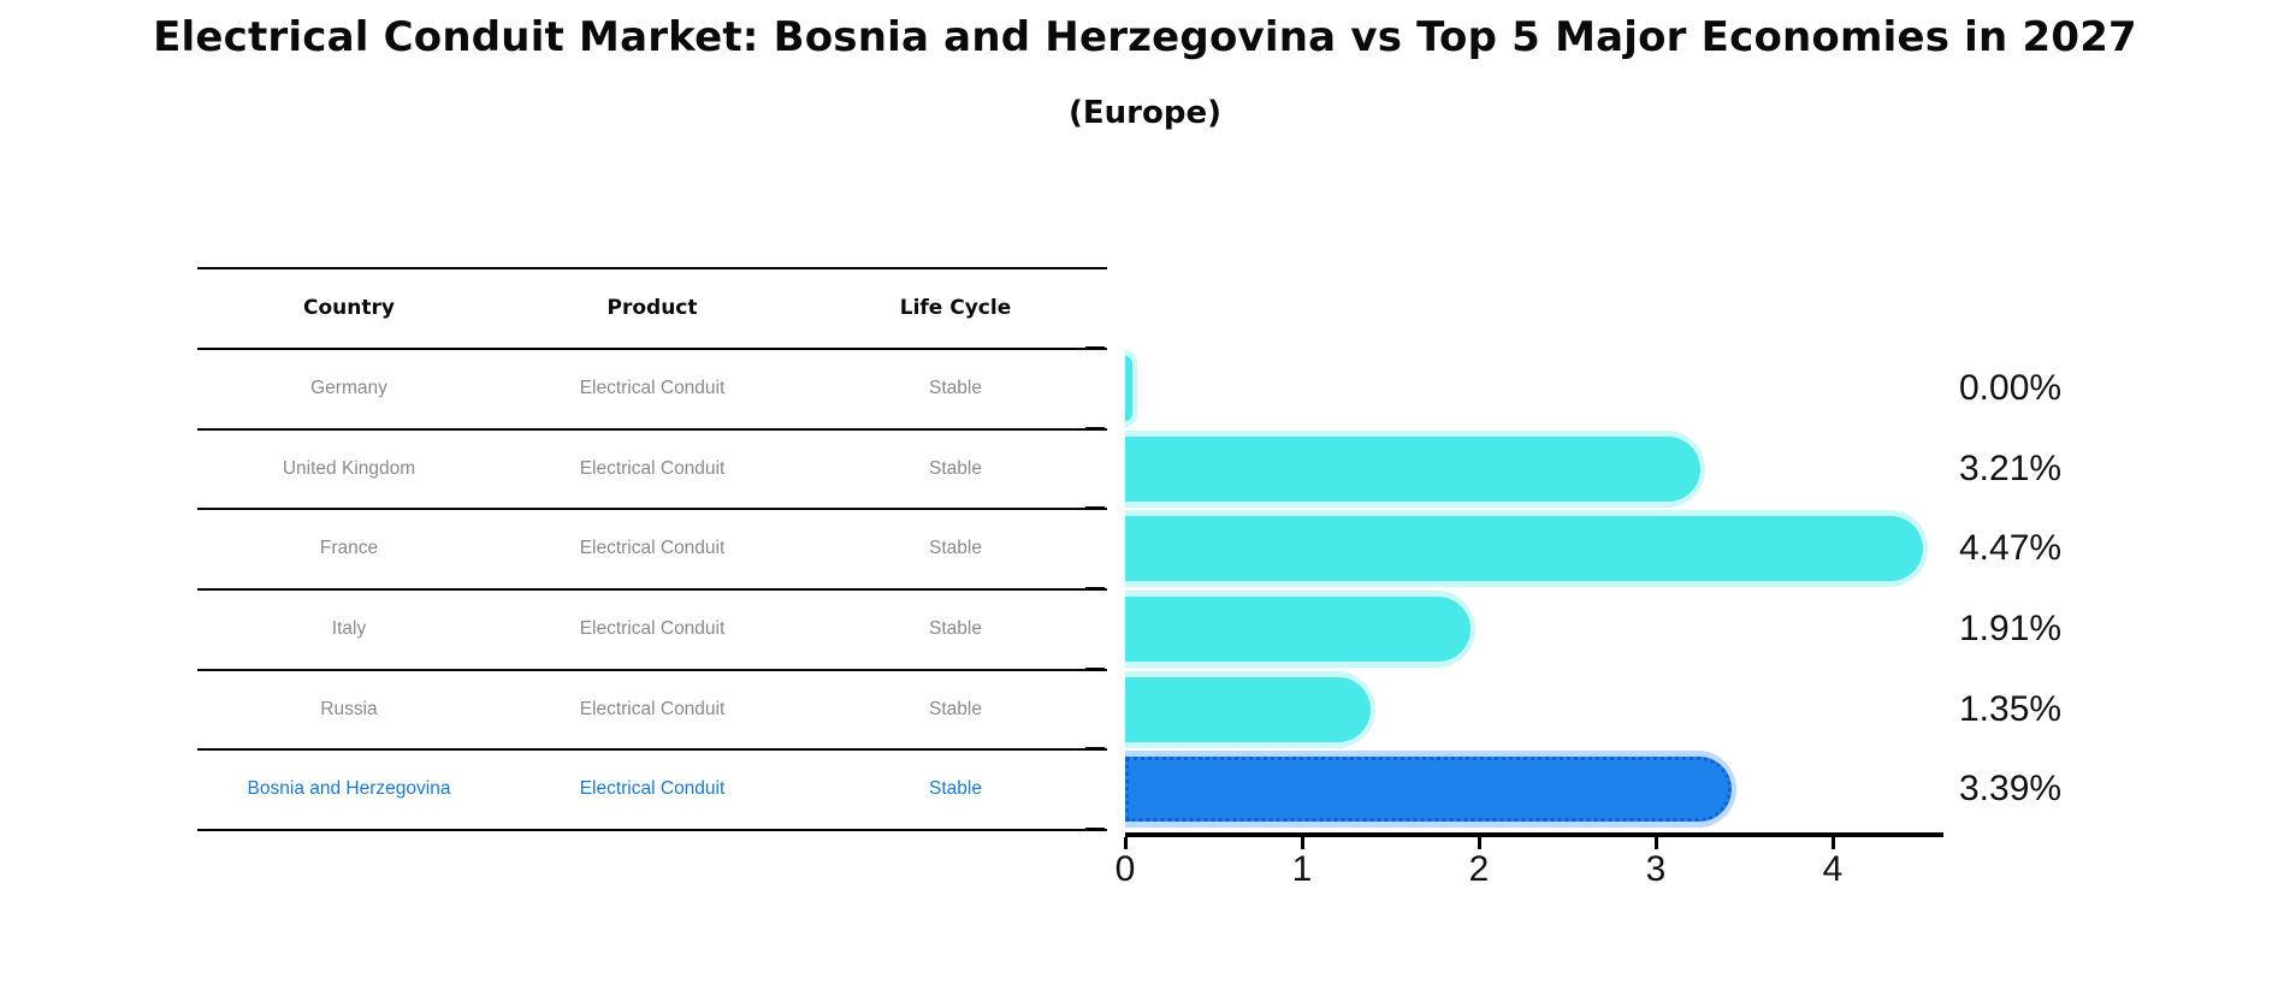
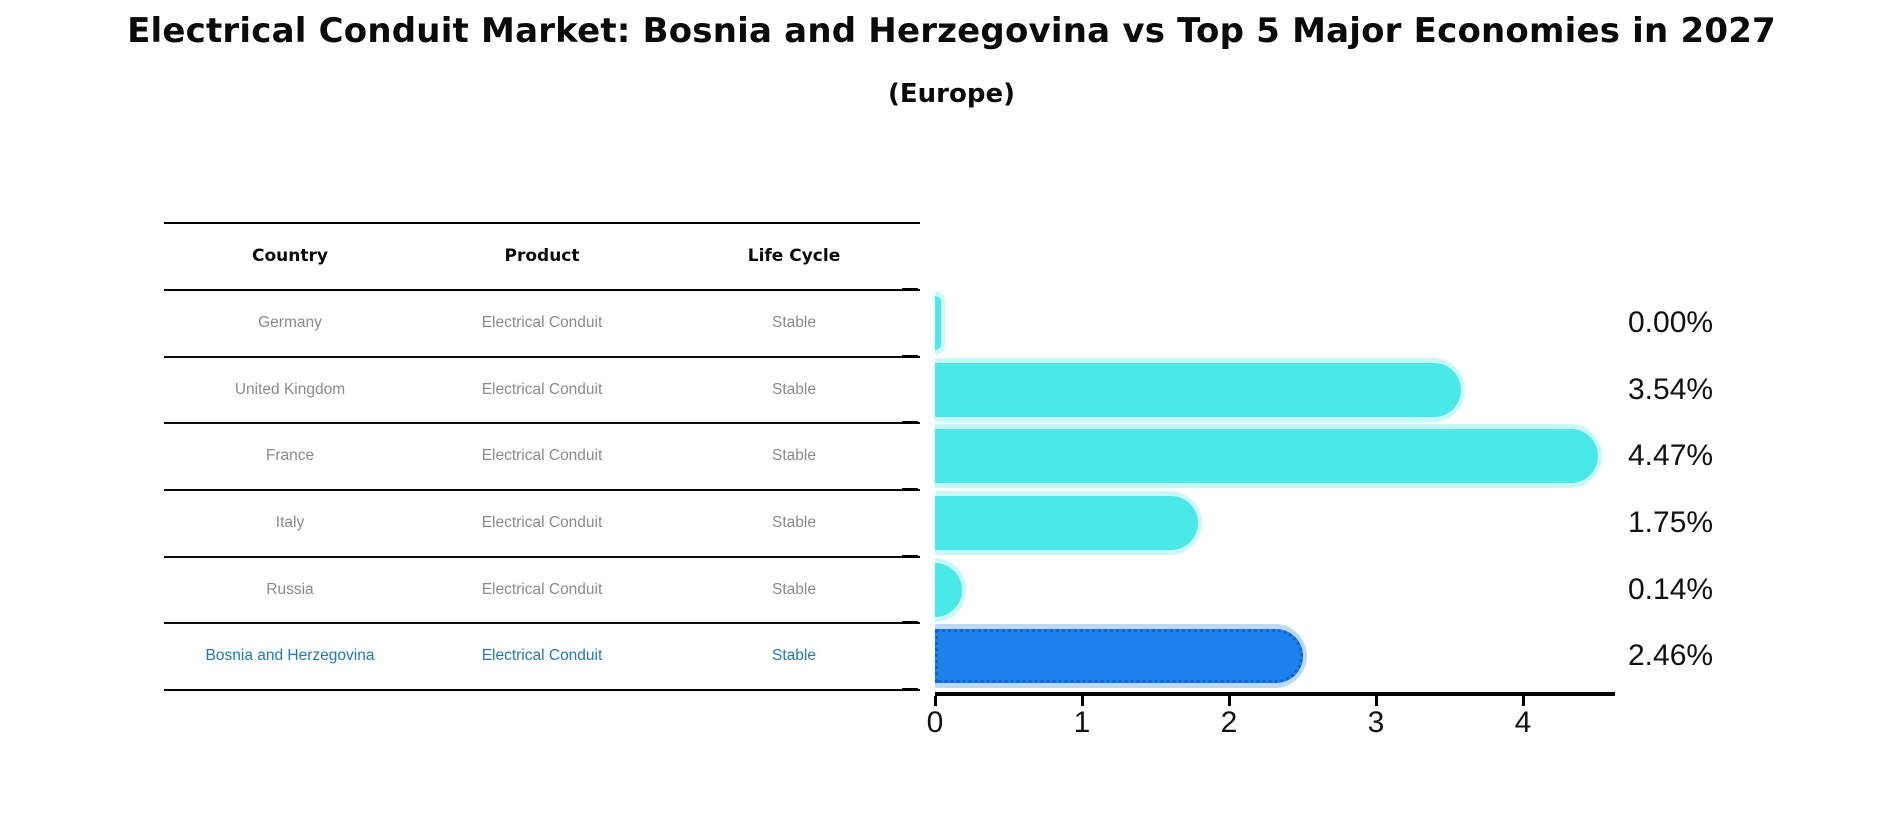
United Kingdom: 3.21% -> 3.54%
Italy: 1.91% -> 1.75%
Russia: 1.35% -> 0.14%
Bosnia and Herzegovina: 3.39% -> 2.46%
